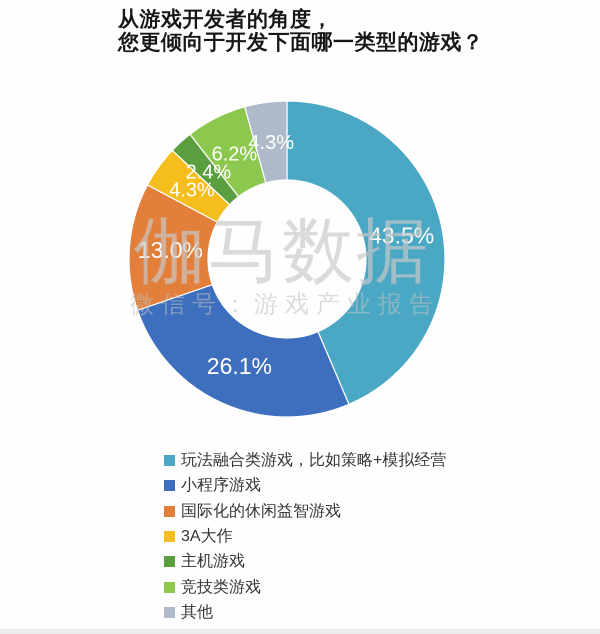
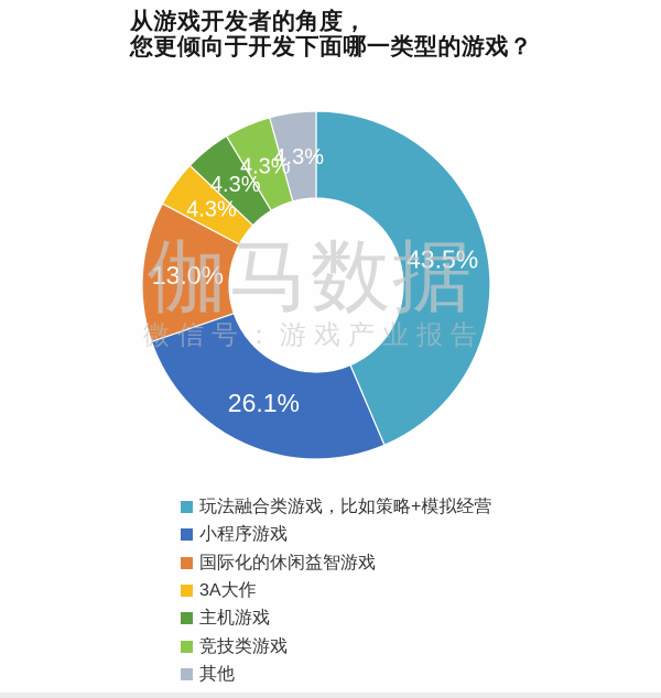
主机游戏: 2.4% -> 4.3%
竞技类游戏: 6.2% -> 4.3%
